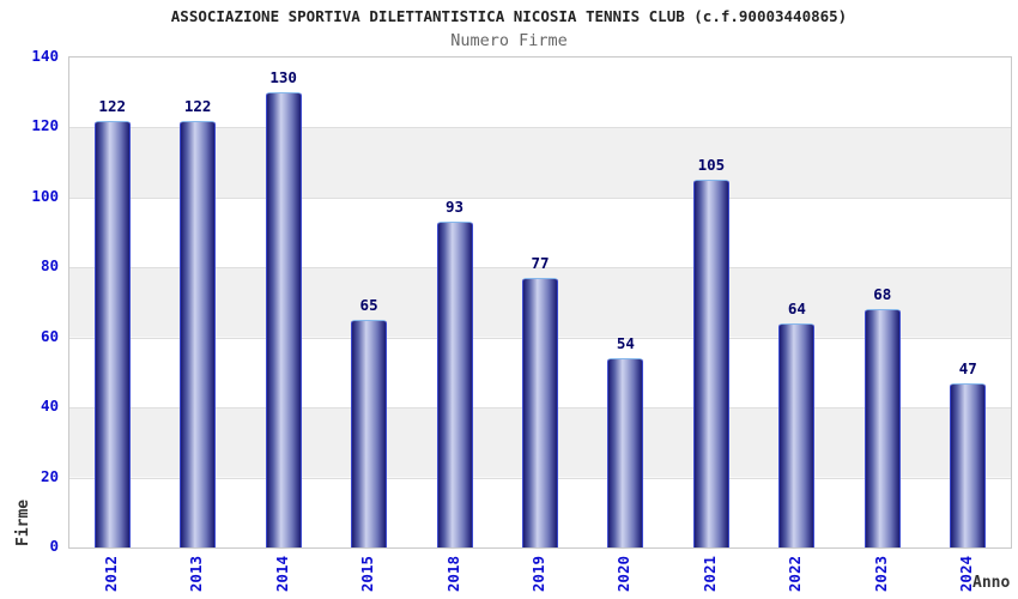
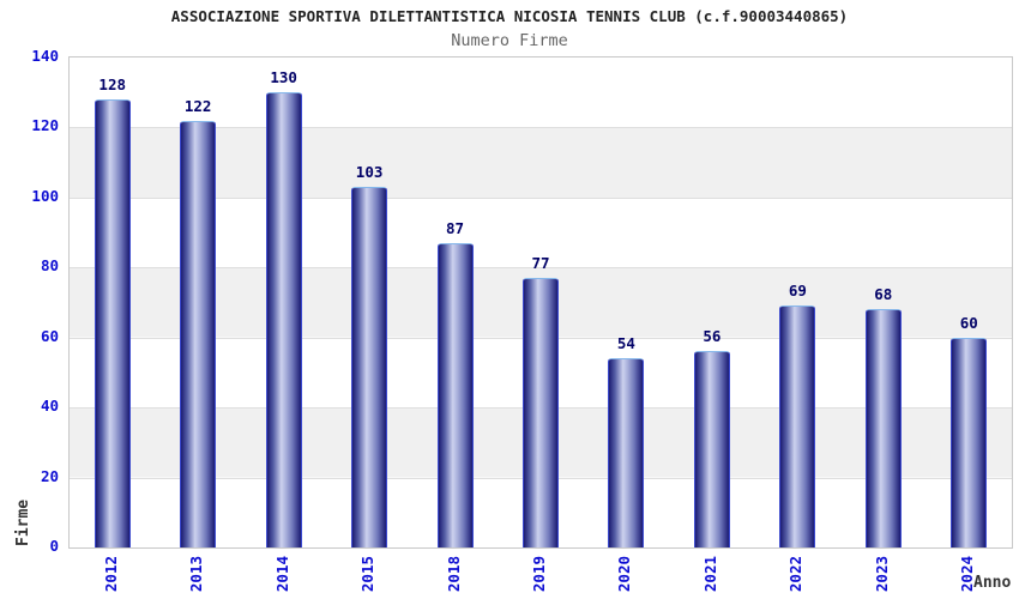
2012: 122 -> 128
2015: 65 -> 103
2018: 93 -> 87
2021: 105 -> 56
2022: 64 -> 69
2024: 47 -> 60
